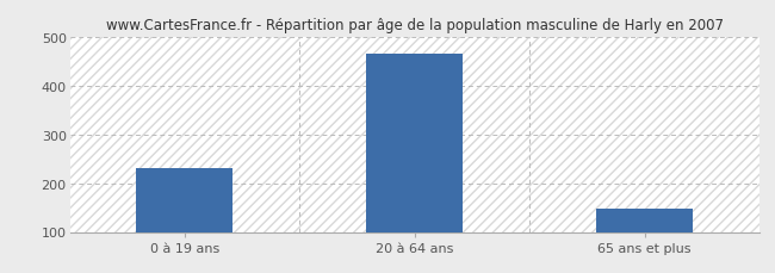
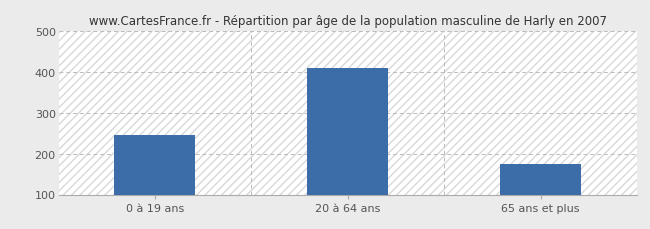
0 à 19 ans: 230 -> 245
20 à 64 ans: 467 -> 410
65 ans et plus: 148 -> 175
